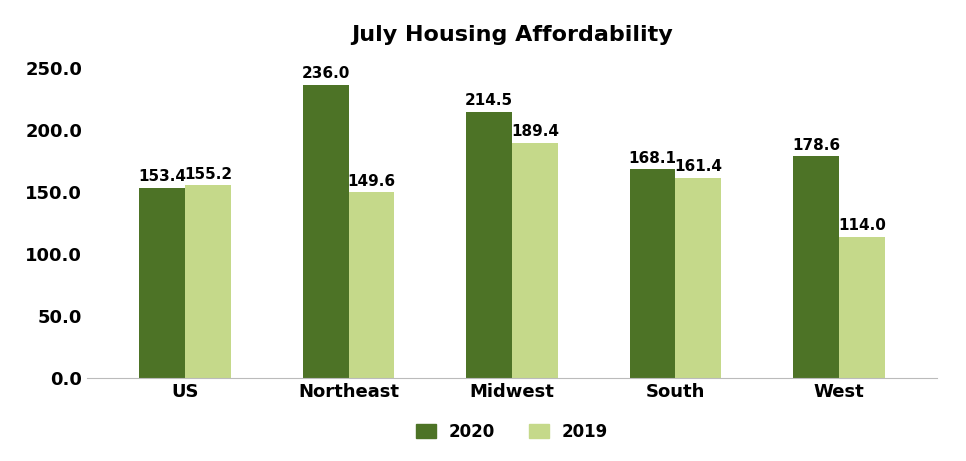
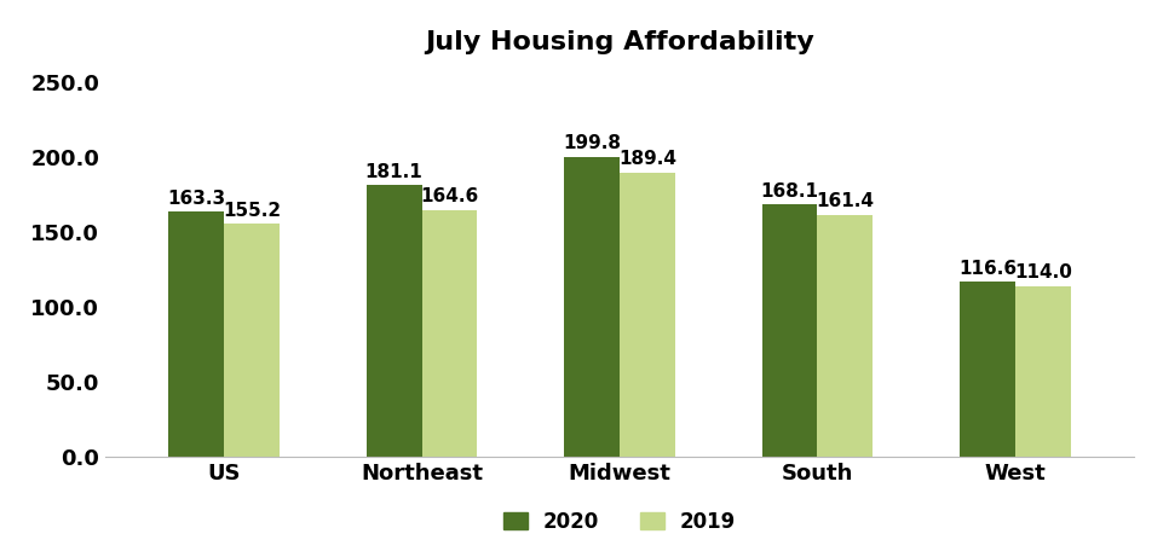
2020/US: 153.4 -> 163.3
2020/Northeast: 236.0 -> 181.1
2019/Northeast: 149.6 -> 164.6
2020/Midwest: 214.5 -> 199.8
2020/West: 178.6 -> 116.6
